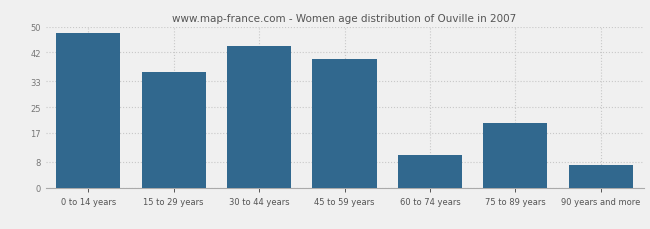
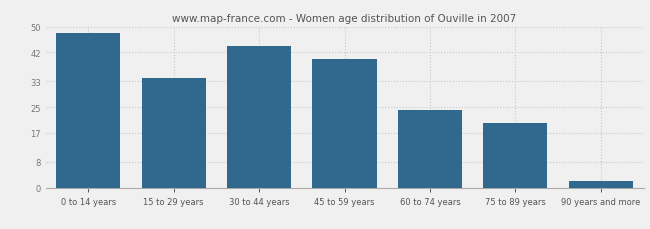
15 to 29 years: 36 -> 34
60 to 74 years: 10 -> 24
90 years and more: 7 -> 2
